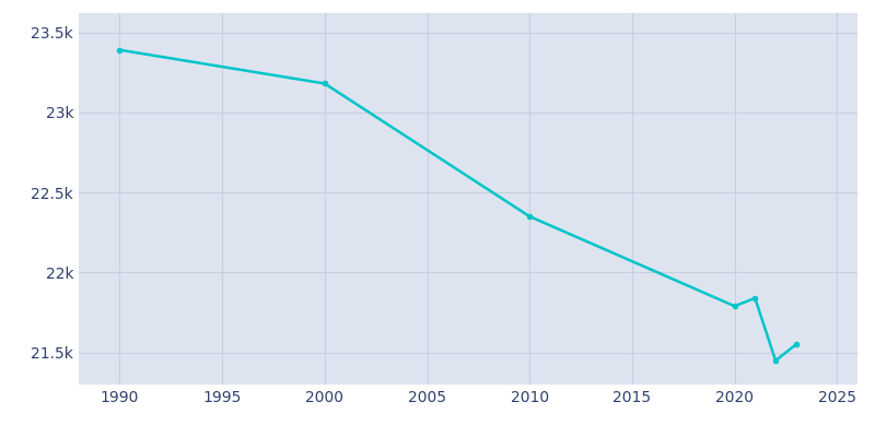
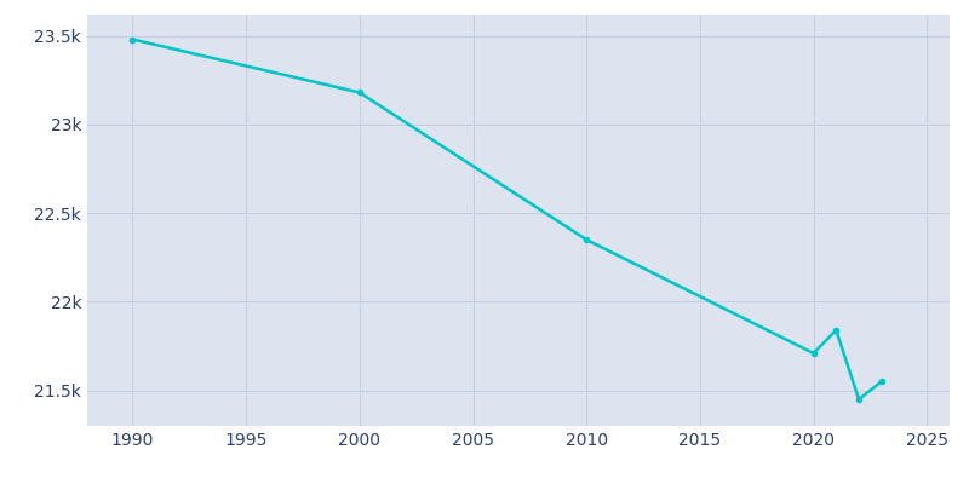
1990: 23.39k -> 23.48k
2020: 21.79k -> 21.71k
